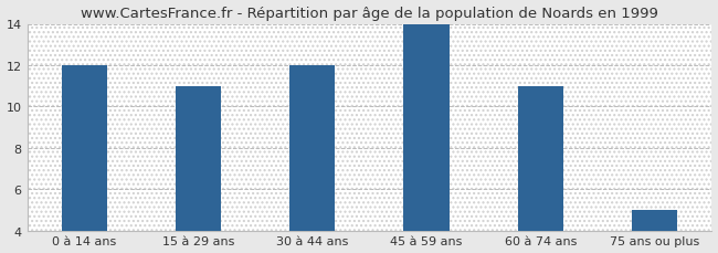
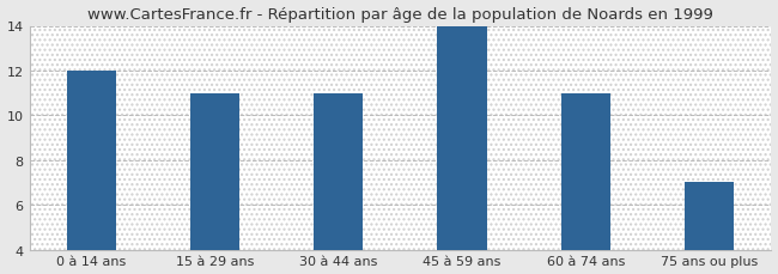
30 à 44 ans: 12 -> 11
75 ans ou plus: 5 -> 7
